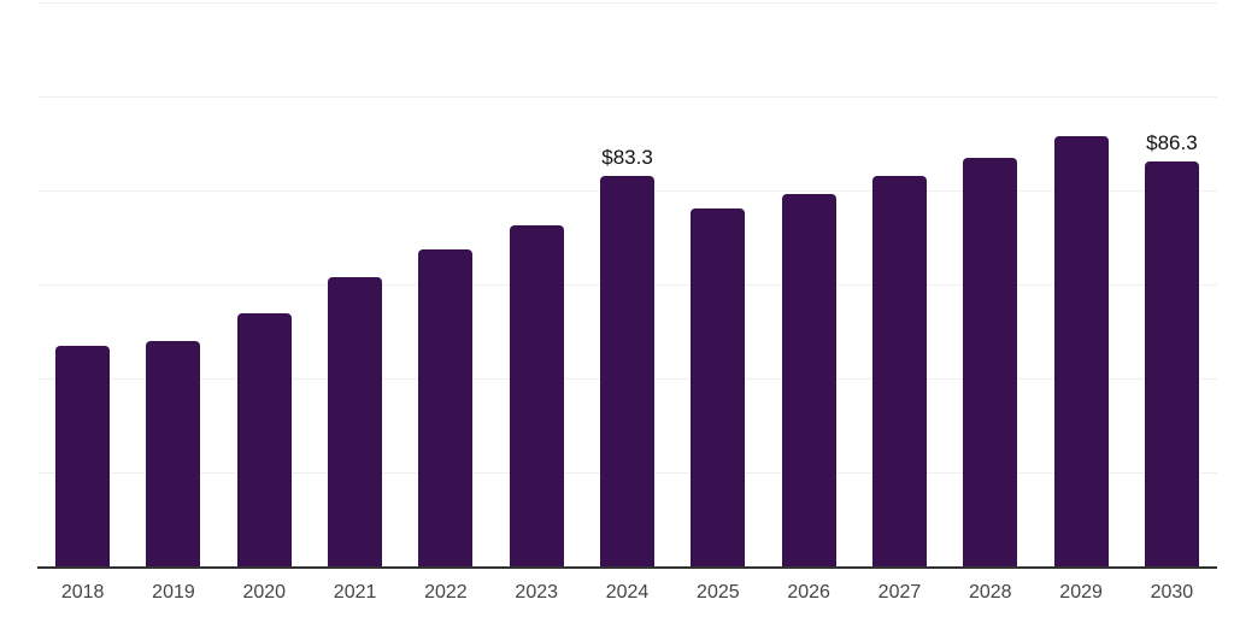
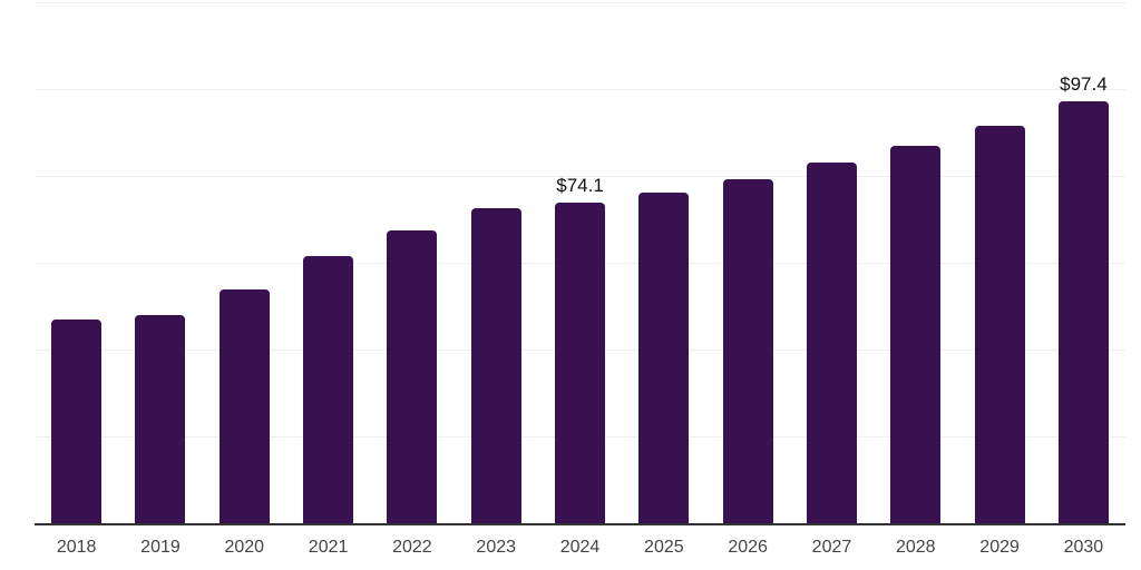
2024: $83.3 -> $74.1
2030: $86.3 -> $97.4
